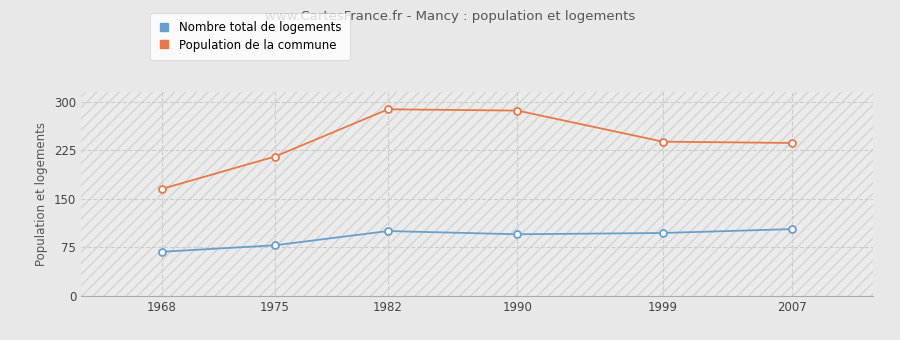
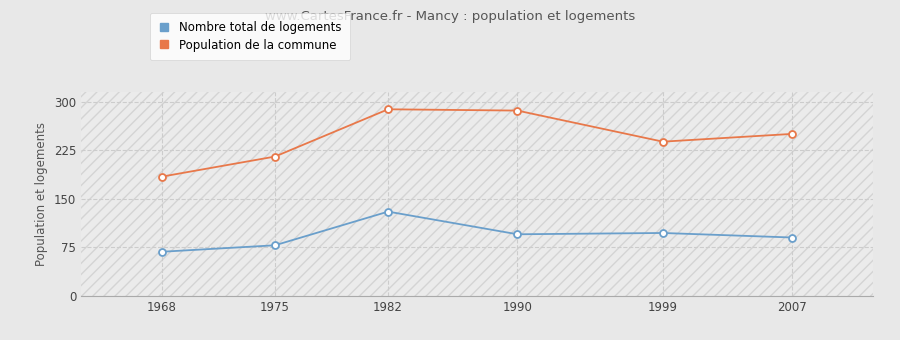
Population de la commune/1968: 165 -> 184
Nombre total de logements/1982: 100 -> 130
Nombre total de logements/2007: 103 -> 90
Population de la commune/2007: 236 -> 250
